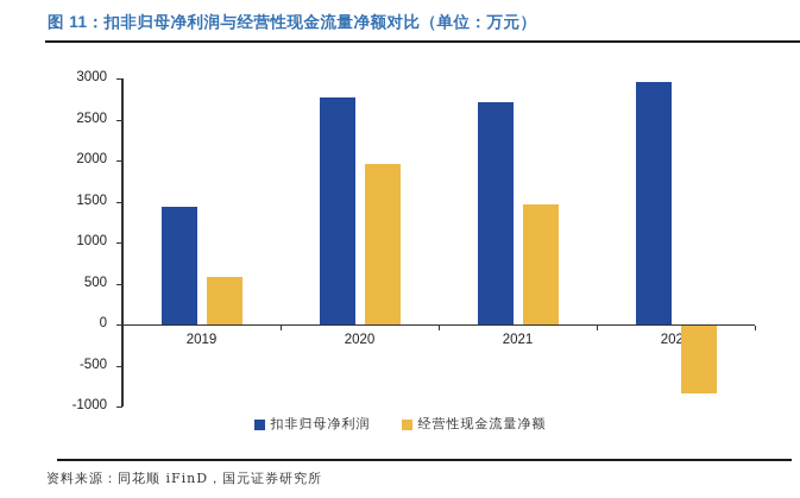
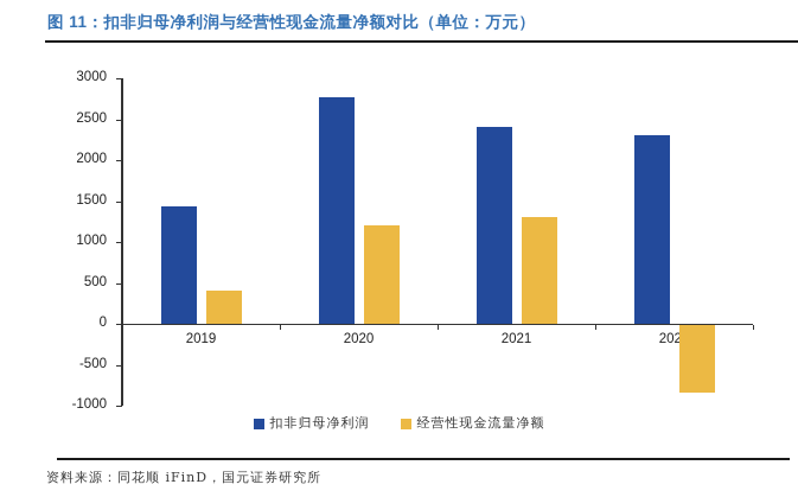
经营性现金流量净额/2019: 600 -> 400
经营性现金流量净额/2020: 2000 -> 1200
扣非归母净利润/2021: 2700 -> 2400
经营性现金流量净额/2021: 1500 -> 1300
扣非归母净利润/2022: 3000 -> 2300
